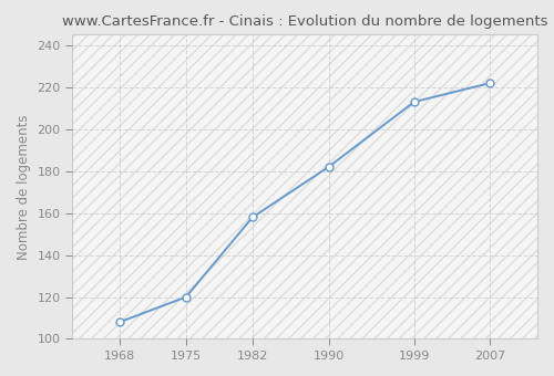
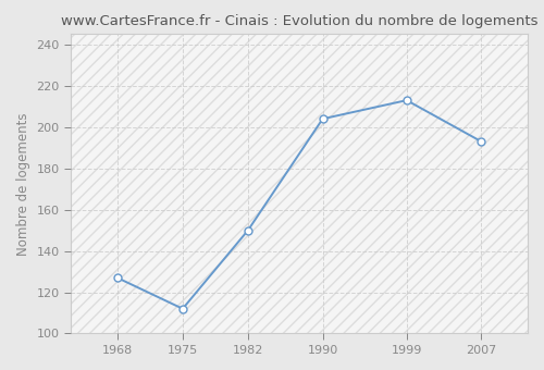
1968: 108 -> 127
1975: 120 -> 112
1982: 158 -> 150
1990: 182 -> 204
2007: 222 -> 193
